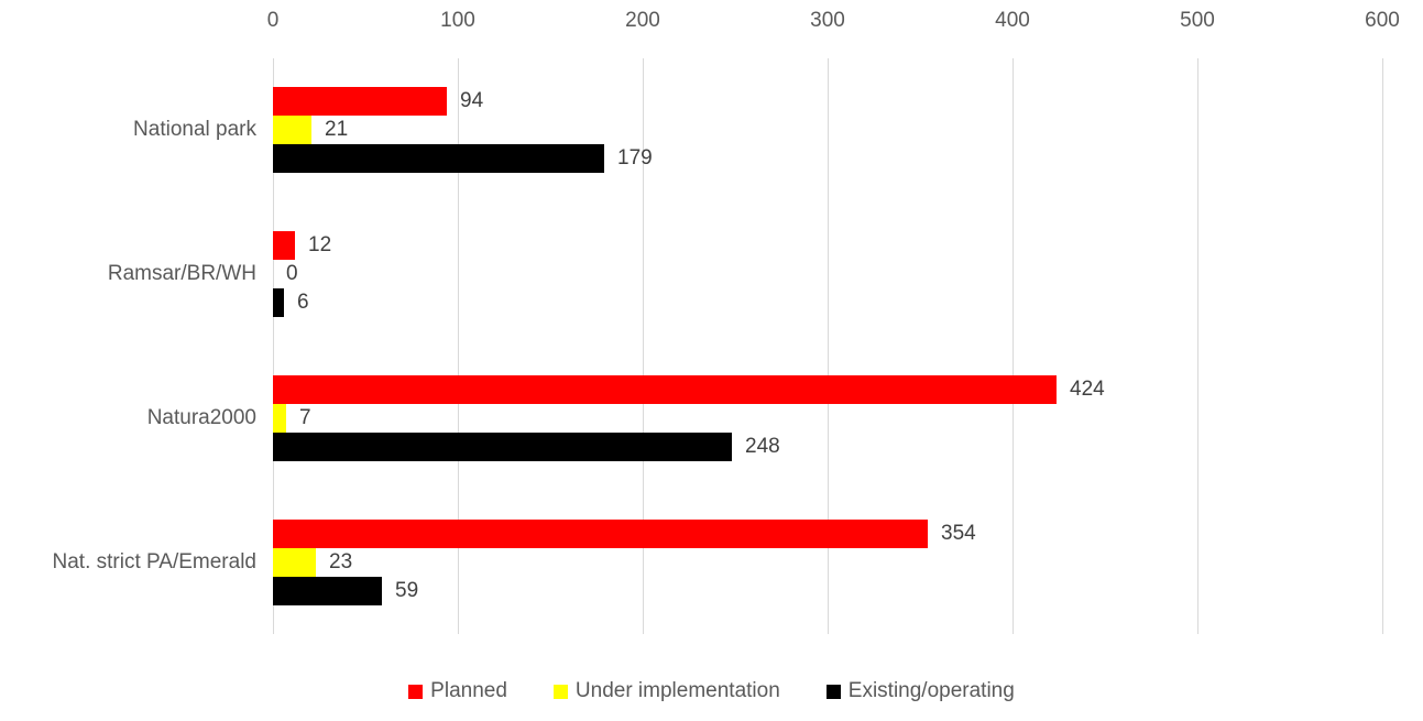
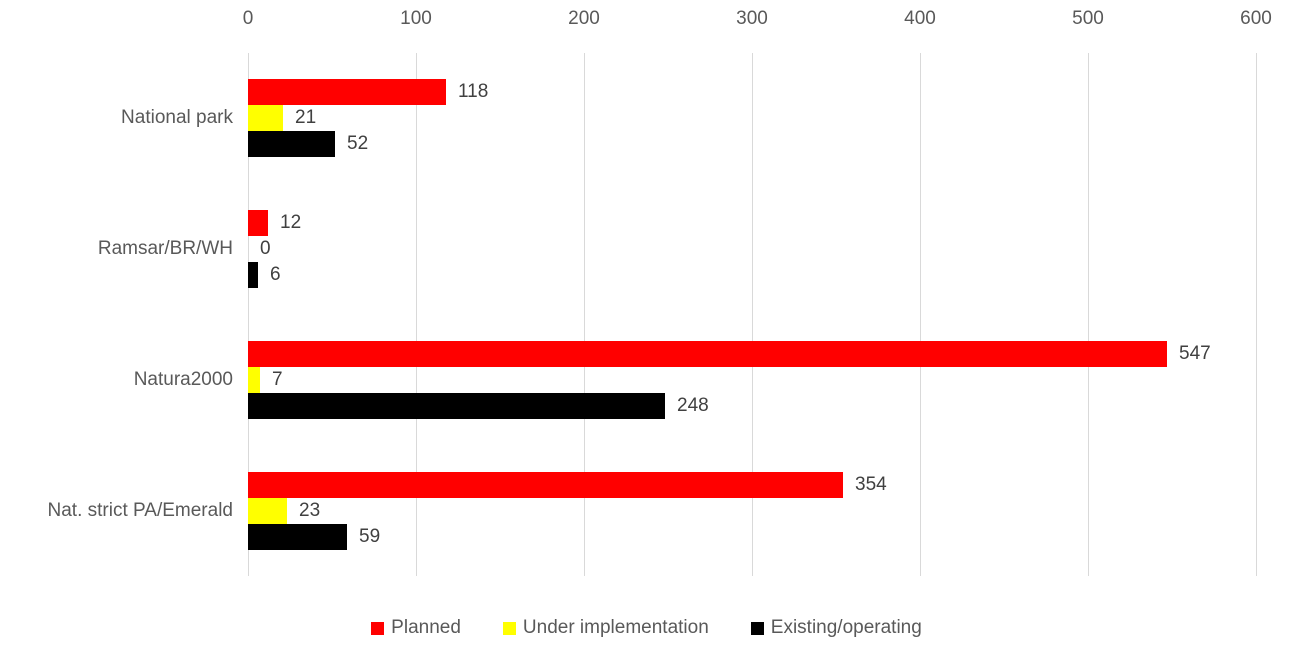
Planned/National park: 94 -> 118
Existing/operating/National park: 179 -> 52
Planned/Natura2000: 424 -> 547
